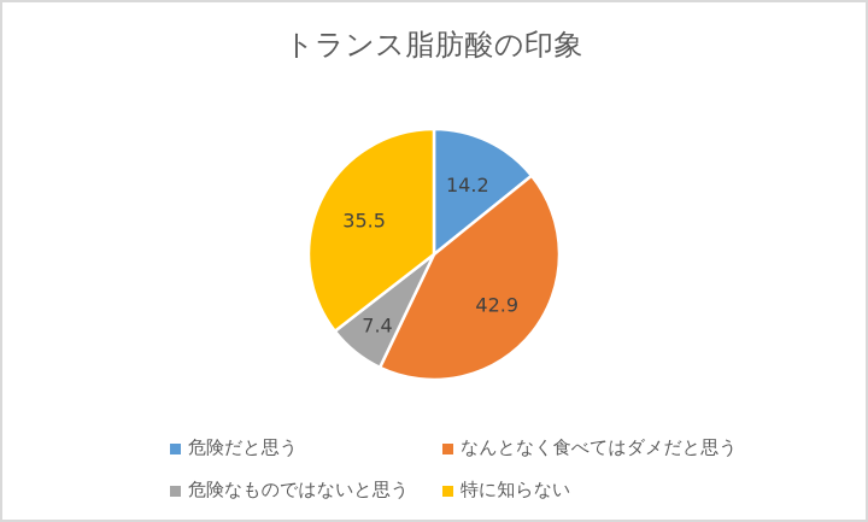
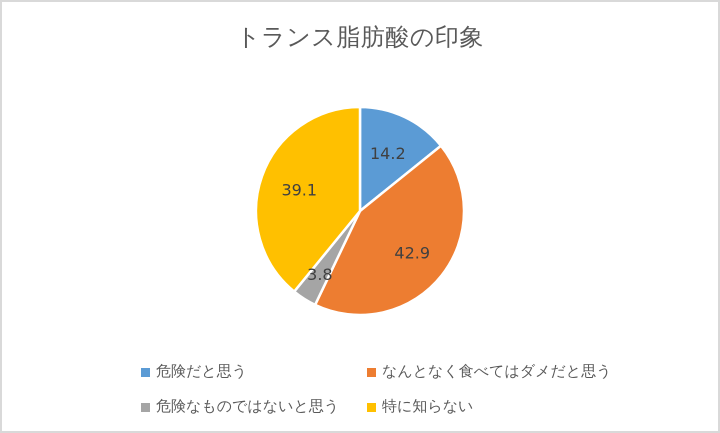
危険なものではないと思う: 7.4 -> 3.8
特に知らない: 35.5 -> 39.1
